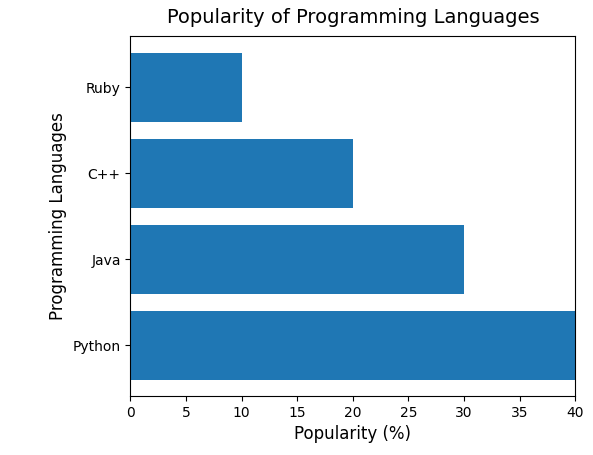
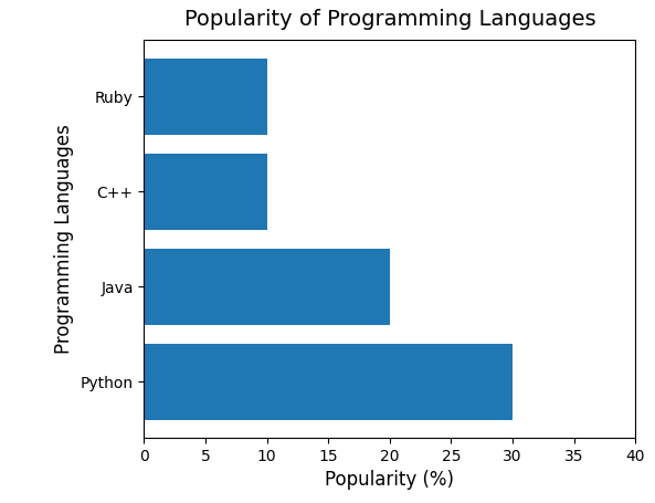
C++: 20 -> 10
Java: 30 -> 20
Python: 40 -> 30
